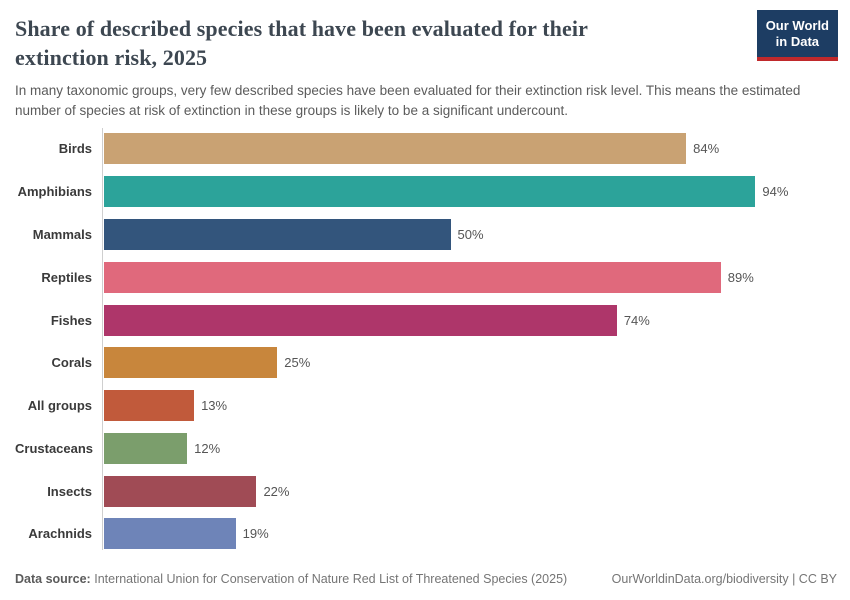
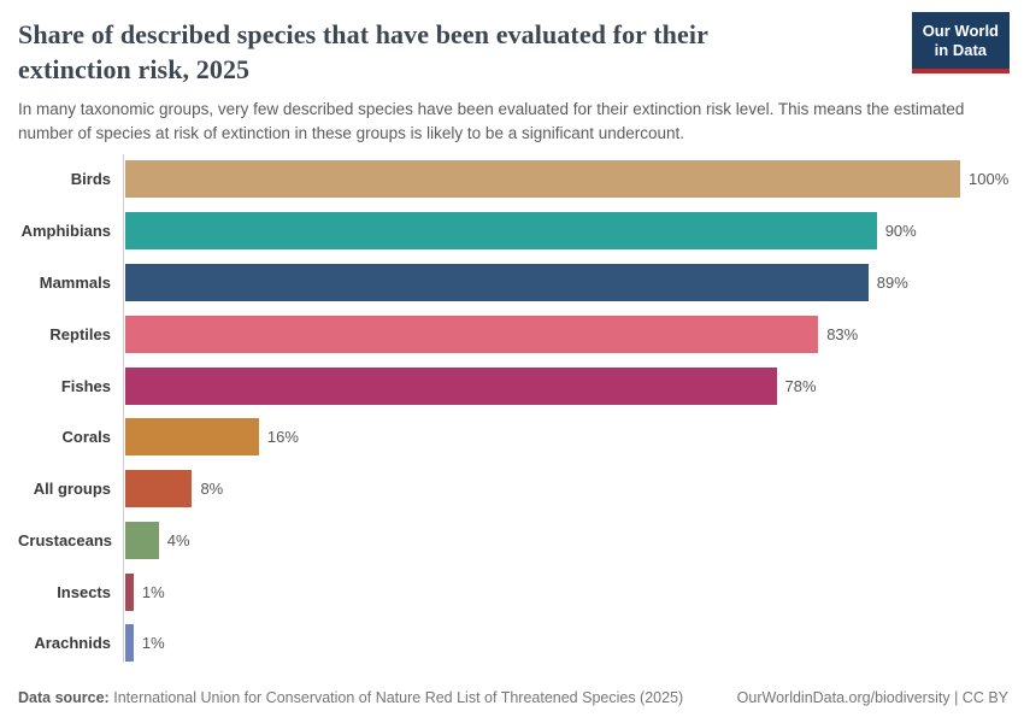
Birds: 84% -> 100%
Amphibians: 94% -> 90%
Mammals: 50% -> 89%
Reptiles: 89% -> 83%
Fishes: 74% -> 78%
Corals: 25% -> 16%
All groups: 13% -> 8%
Crustaceans: 12% -> 4%
Insects: 22% -> 1%
Arachnids: 19% -> 1%
